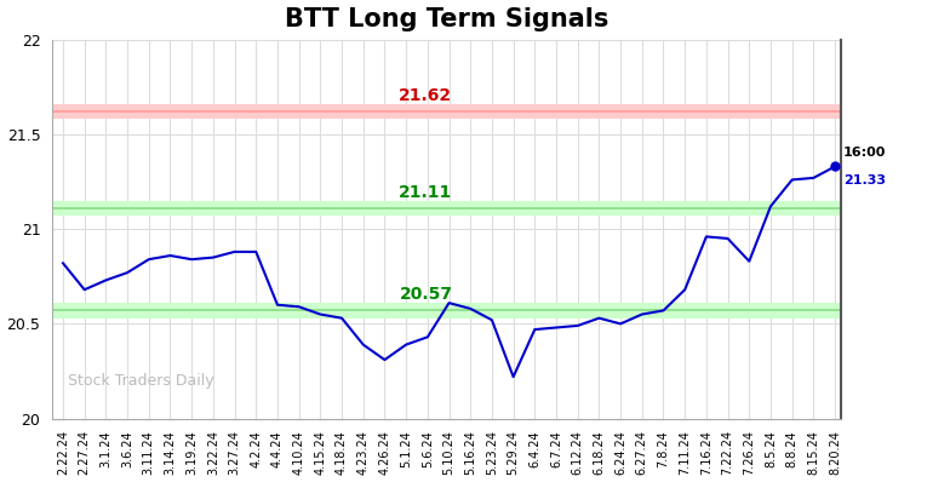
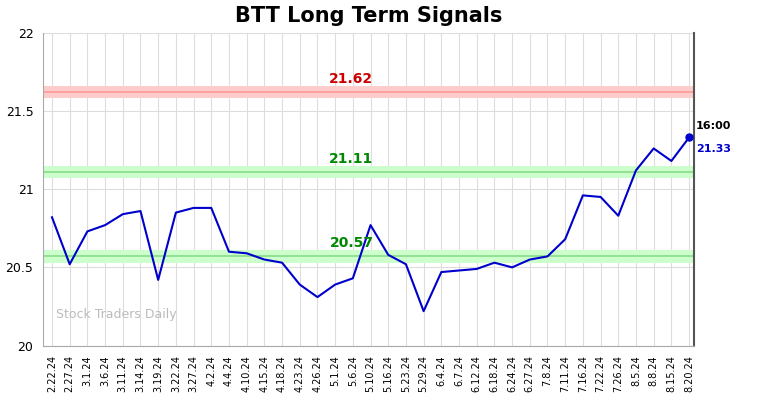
2.27.24: 20.68 -> 20.52
3.19.24: 20.84 -> 20.42
5.10.24: 20.61 -> 20.77
8.15.24: 21.27 -> 21.18
